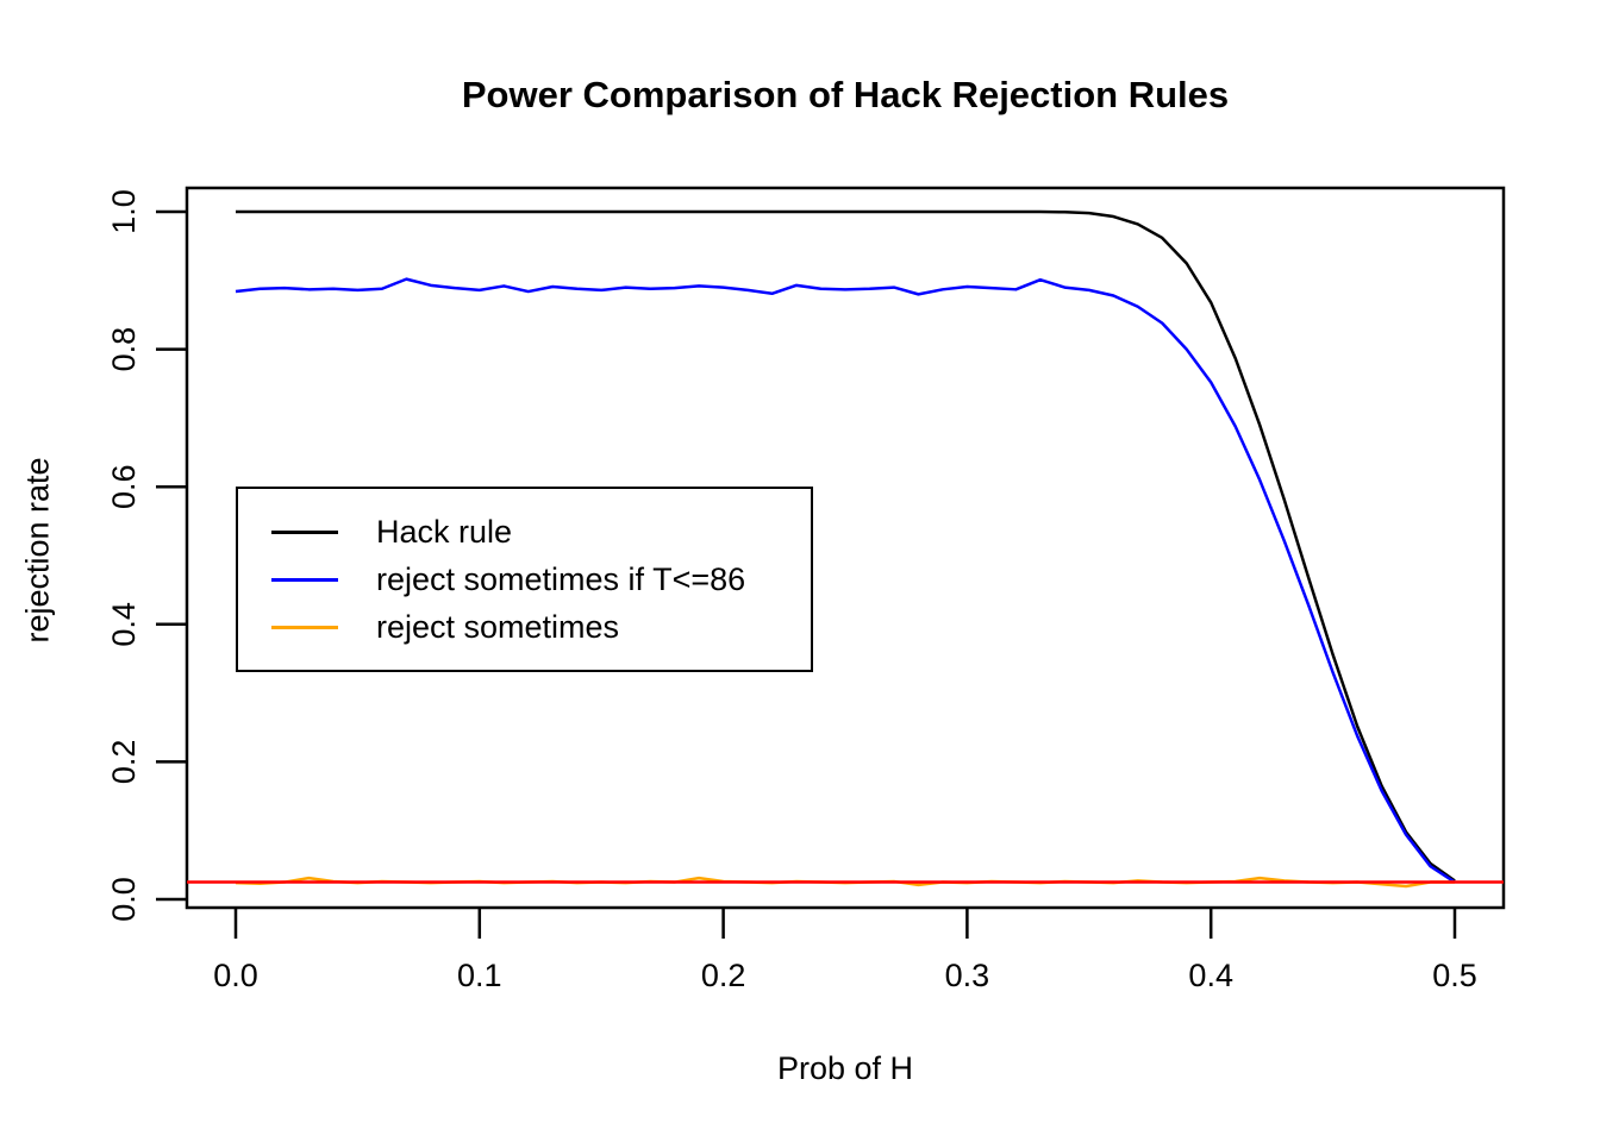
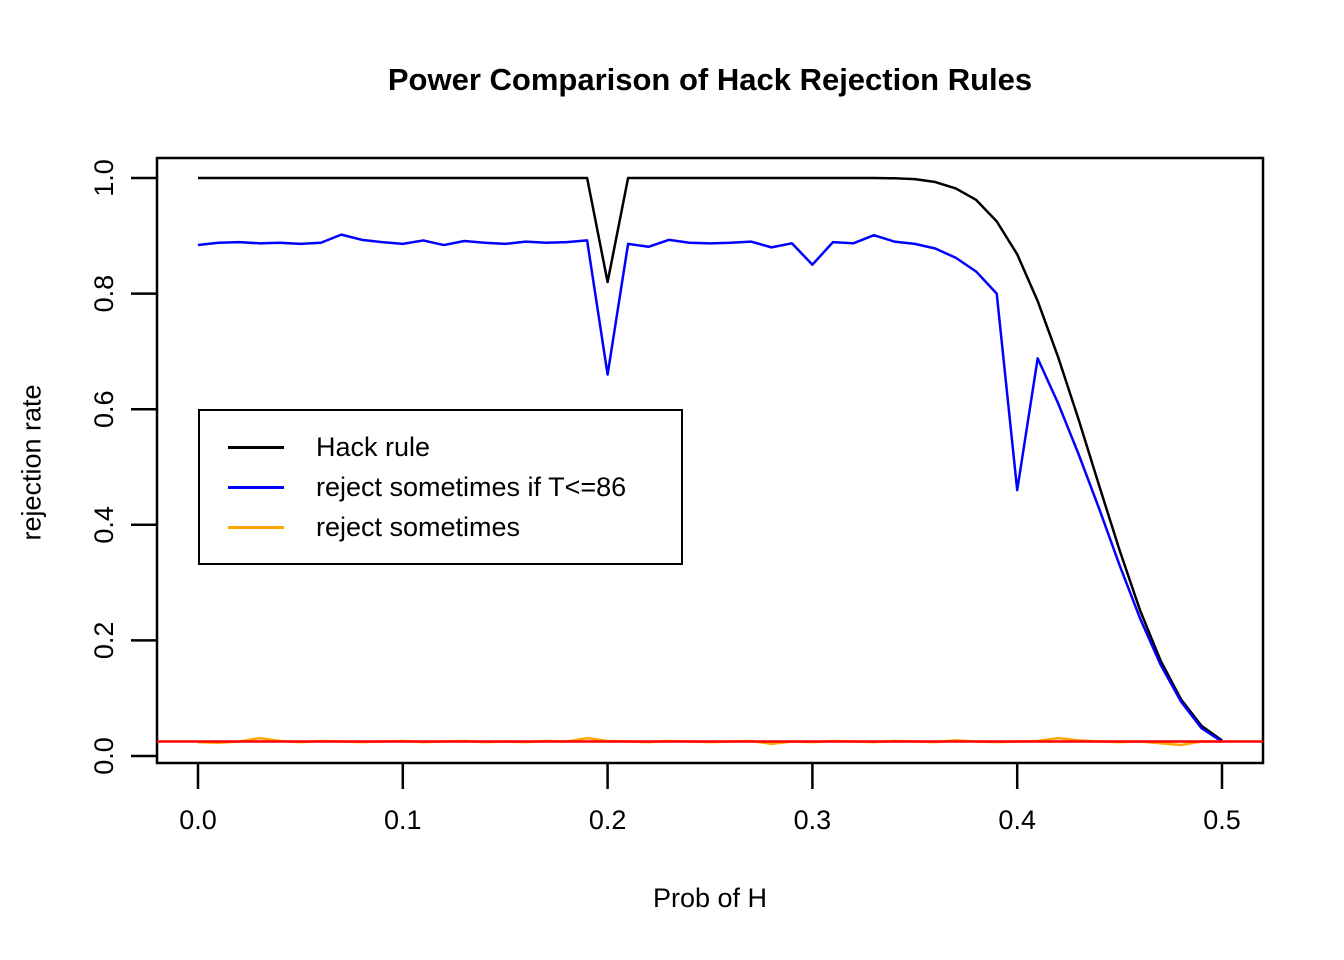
Hack rule/0.2: 1.00 -> 0.82
reject sometimes if T<=86/0.2: 0.89 -> 0.66
reject sometimes if T<=86/0.3: 0.89 -> 0.85
reject sometimes if T<=86/0.4: 0.75 -> 0.46
